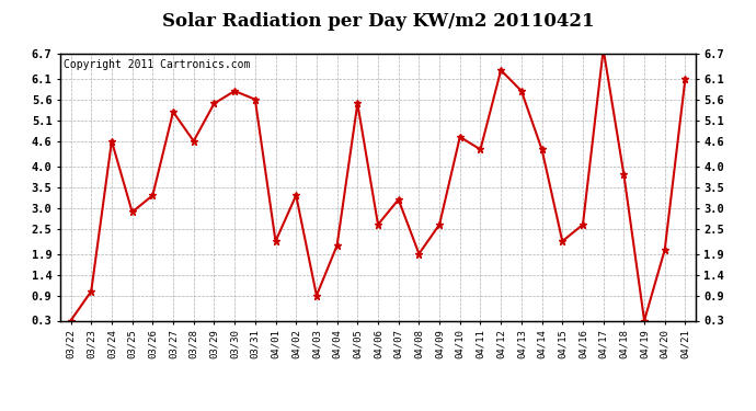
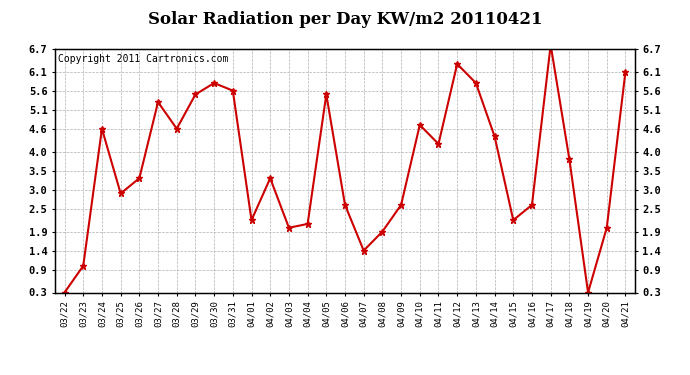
04/03: 0.9 -> 2.0
04/07: 3.2 -> 1.4
04/11: 4.4 -> 4.2
